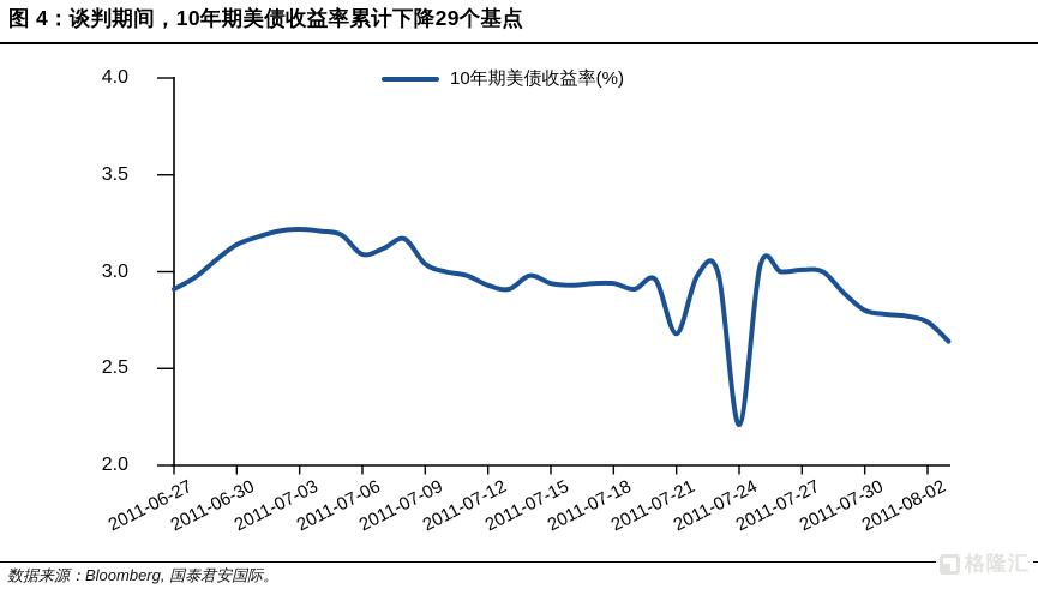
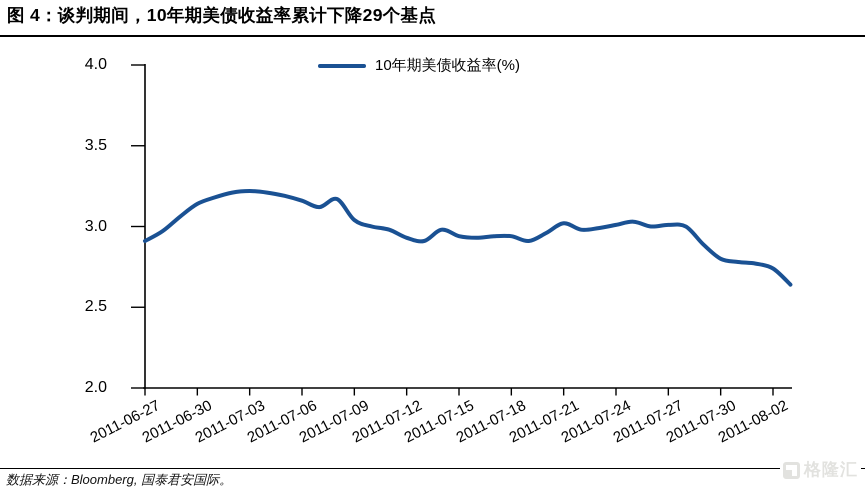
2011-07-06: 3.09 -> 3.16
2011-07-21: 2.68 -> 3.02
2011-07-24: 2.21 -> 3.01
